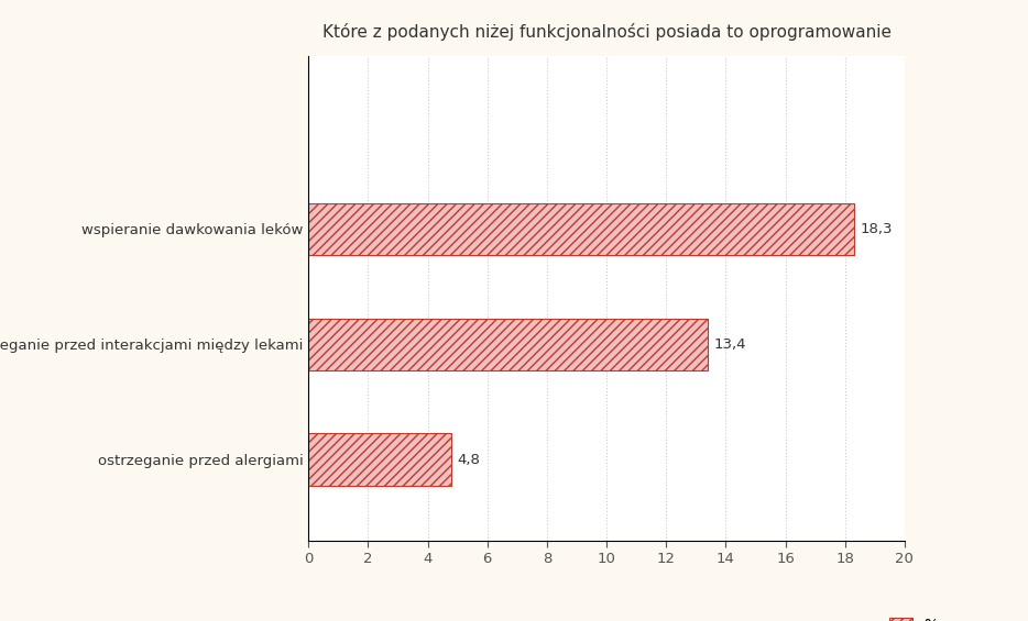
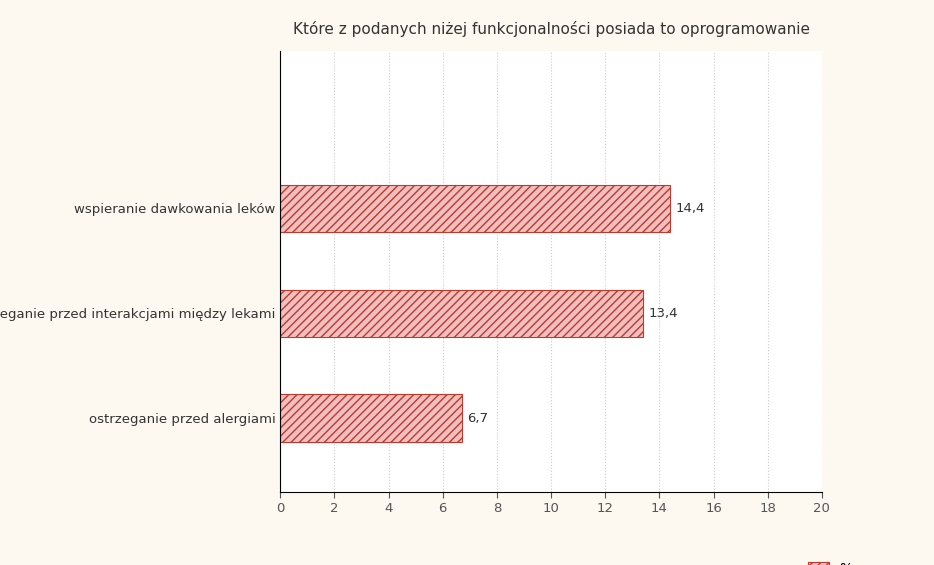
wspieranie dawkowania leków: 18,3 -> 14,4
ostrzeganie przed alergiami: 4,8 -> 6,7
